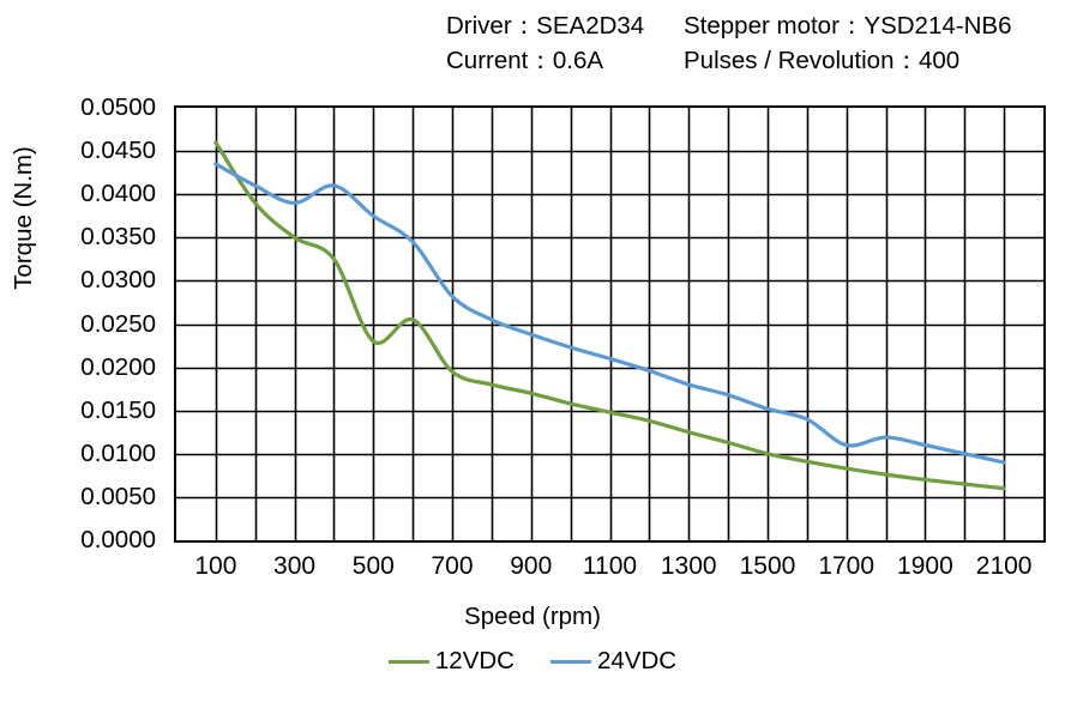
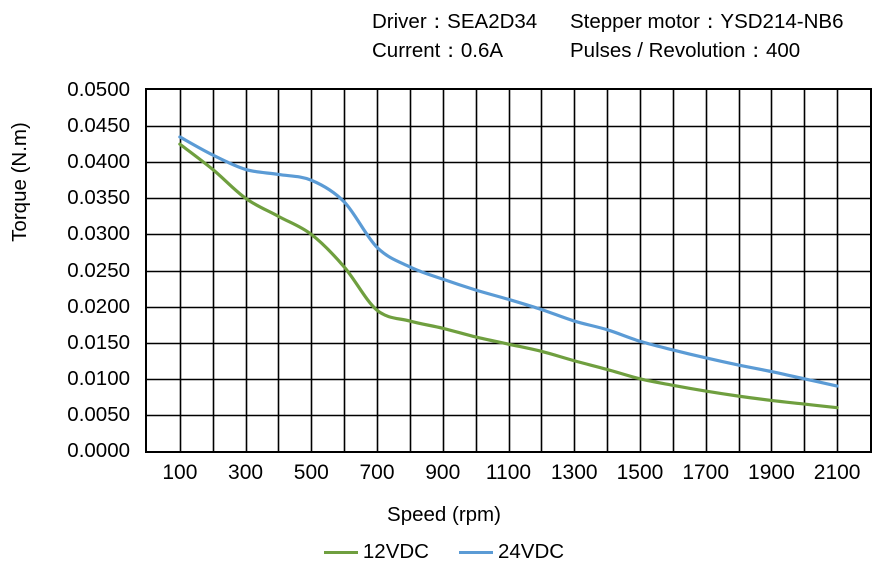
12VDC/100: 0.046 -> 0.043
24VDC/400: 0.041 -> 0.038
12VDC/500: 0.023 -> 0.030
24VDC/1700: 0.011 -> 0.013
